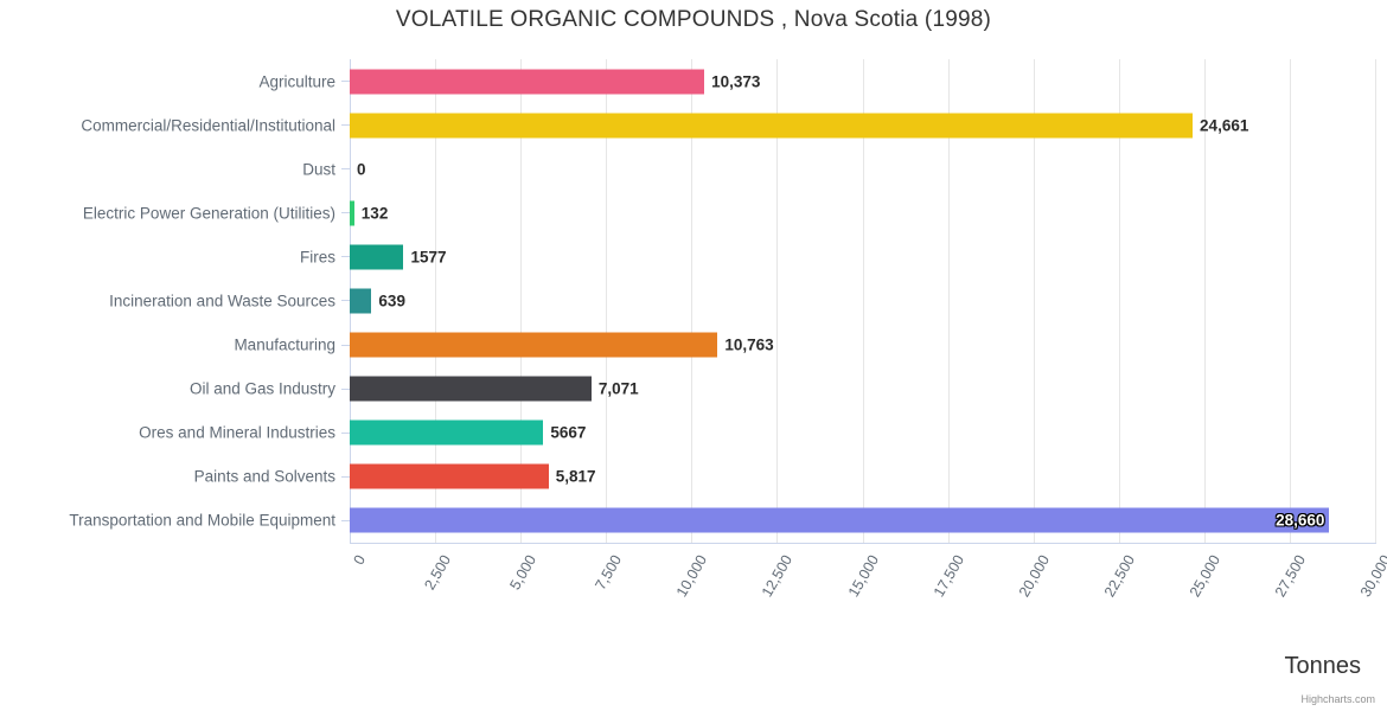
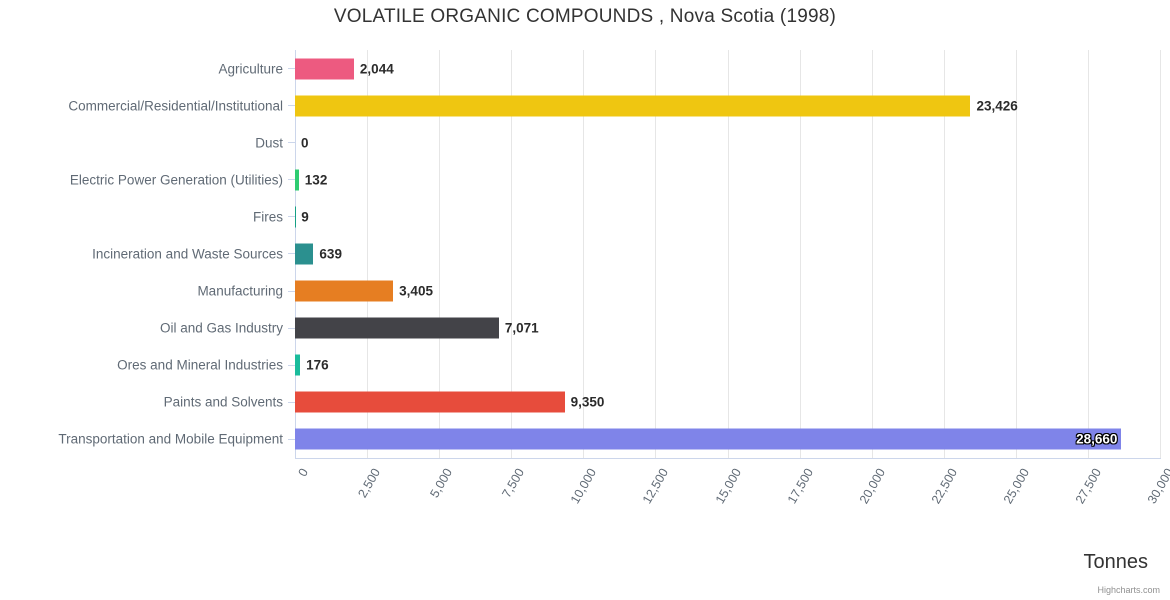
Agriculture: 10,373 -> 2,044
Commercial/Residential/Institutional: 24,661 -> 23,426
Fires: 1577 -> 9
Manufacturing: 10,763 -> 3,405
Ores and Mineral Industries: 5667 -> 176
Paints and Solvents: 5,817 -> 9,350
